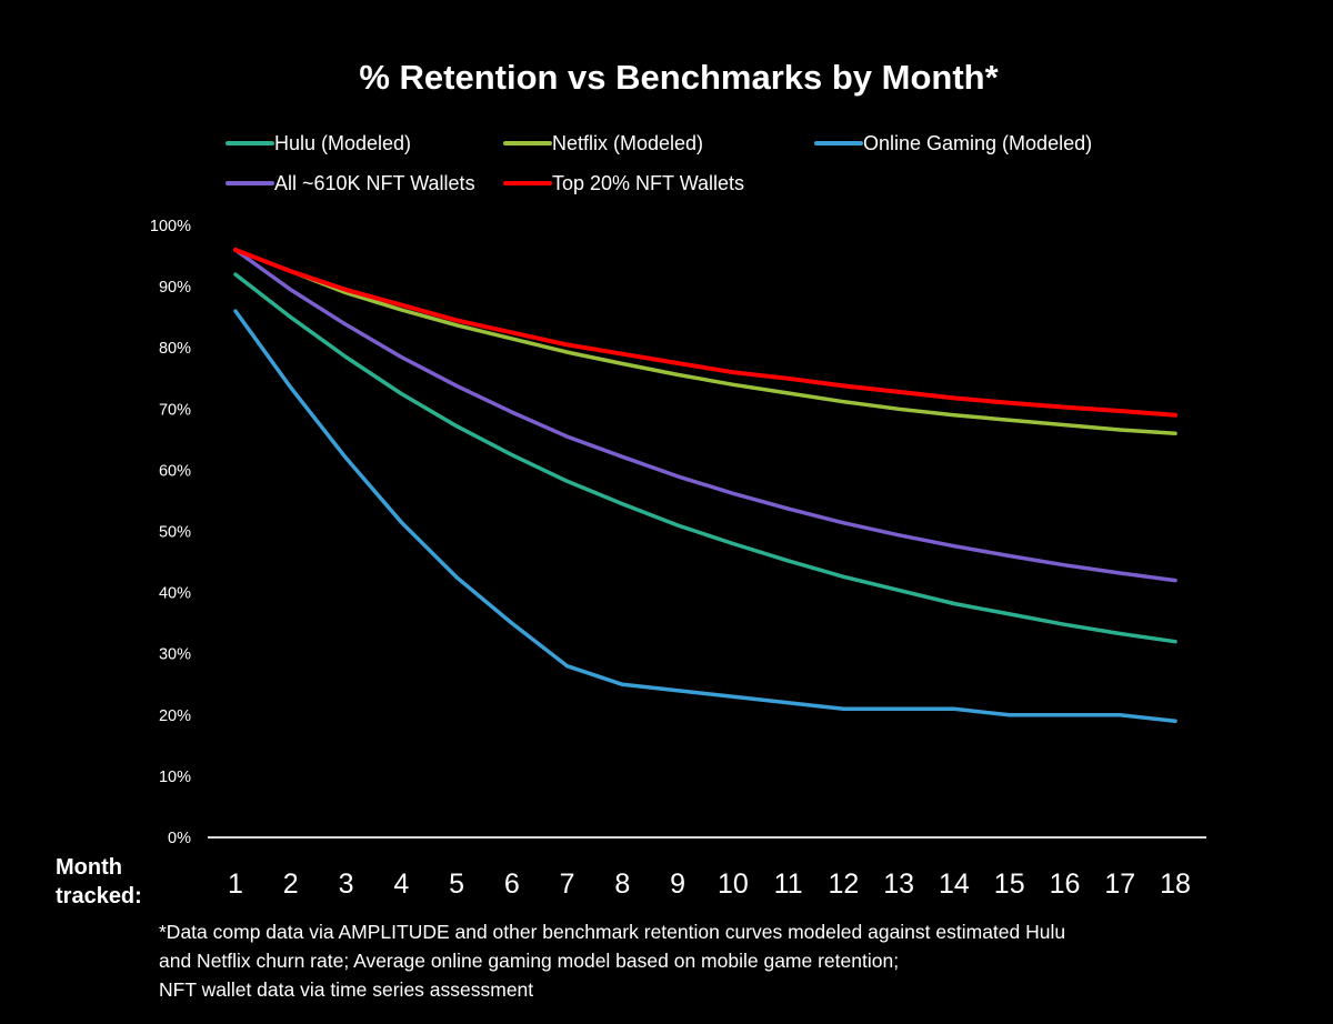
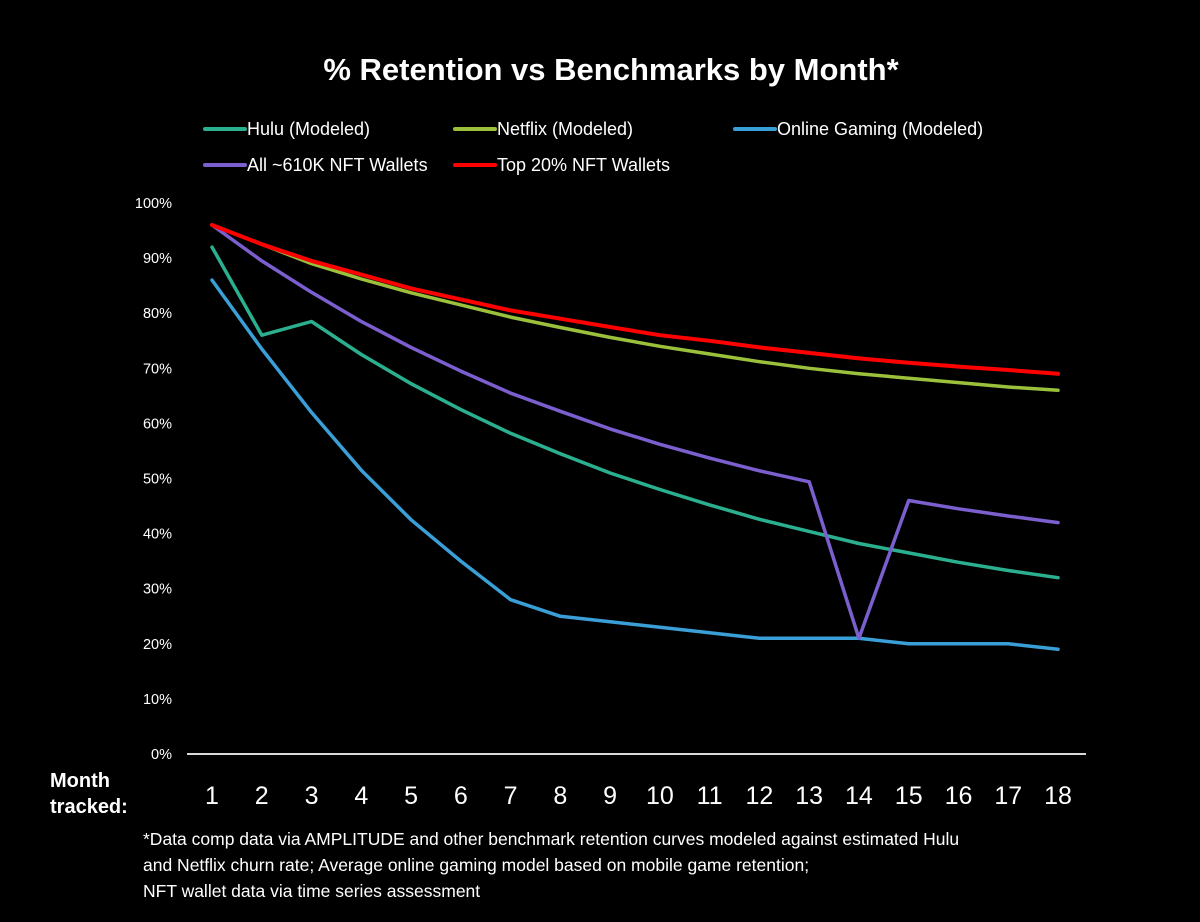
Hulu (Modeled)/2: 85% -> 76%
All ~610K NFT Wallets/14: 48% -> 21%
